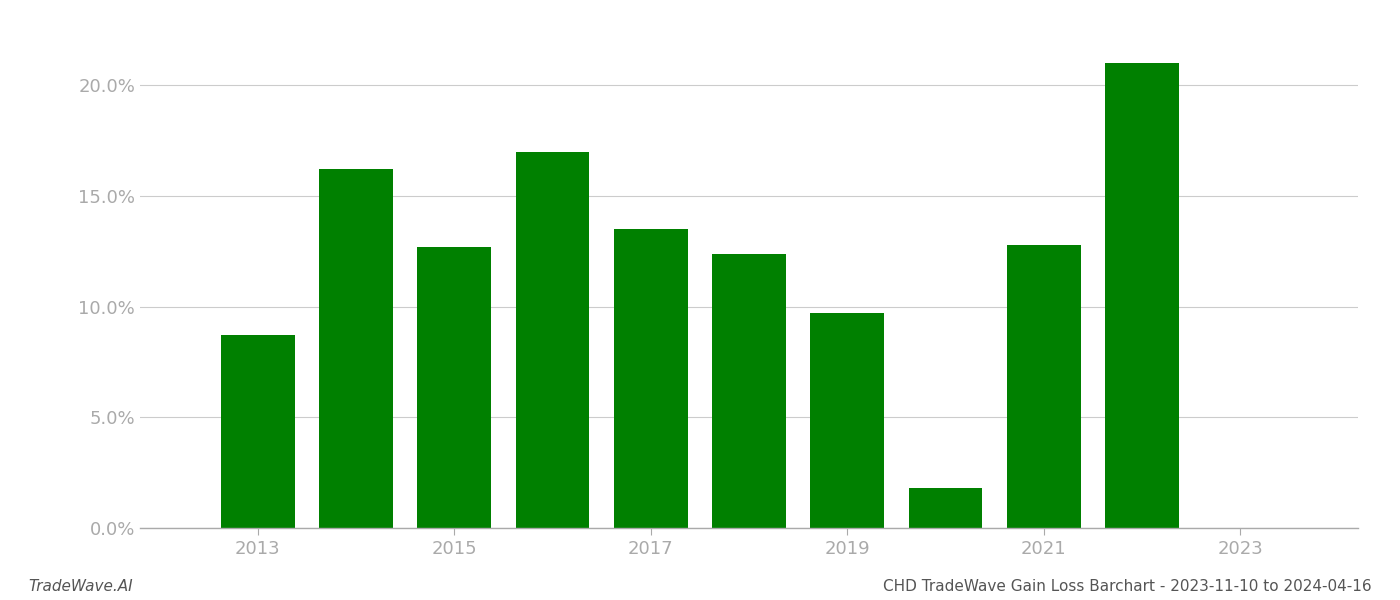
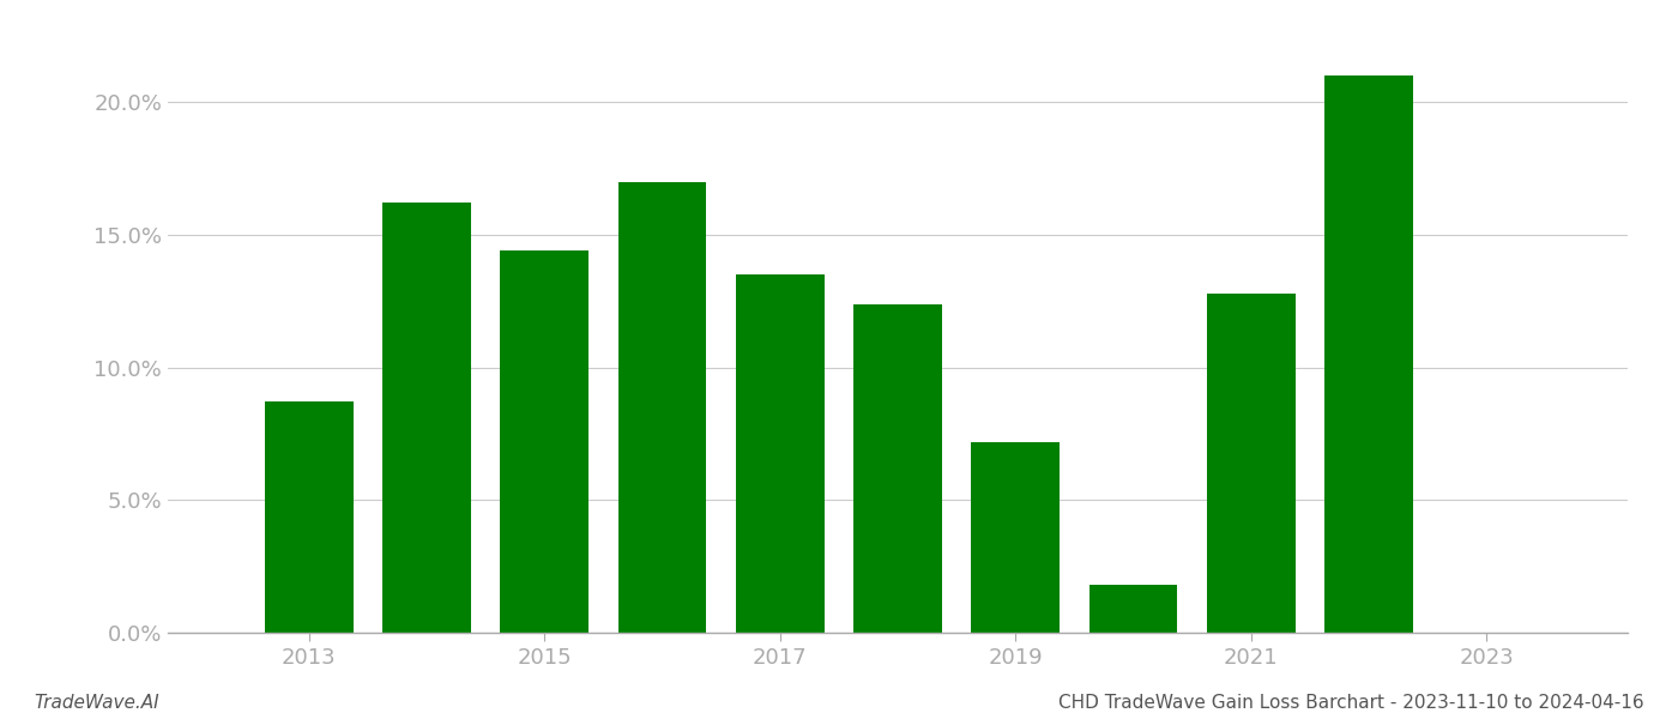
2015: 12.7% -> 14.4%
2019: 9.7% -> 7.2%
